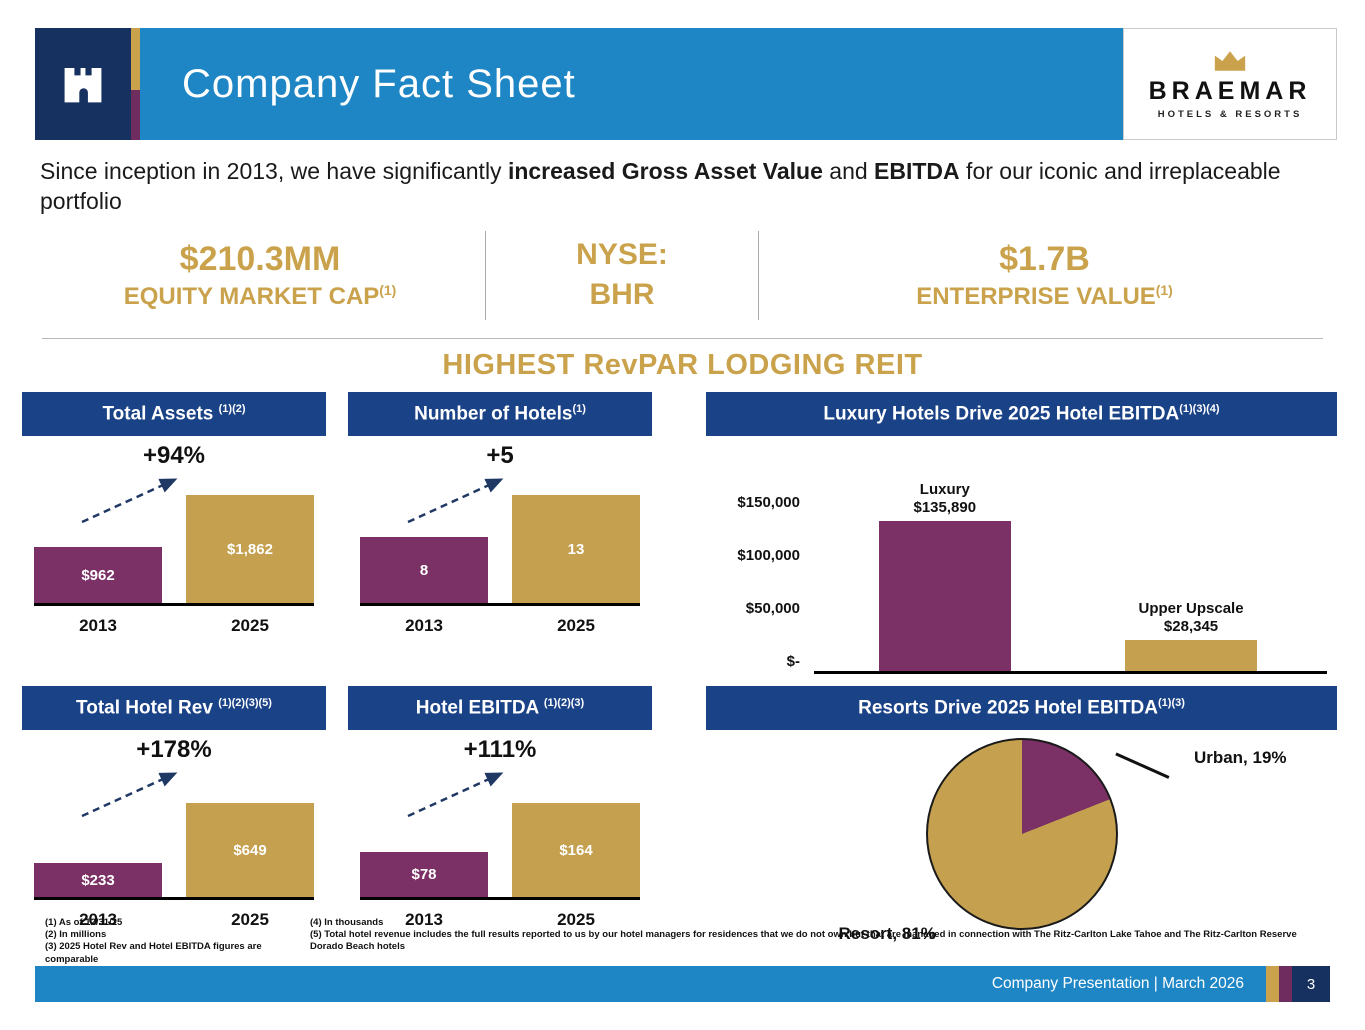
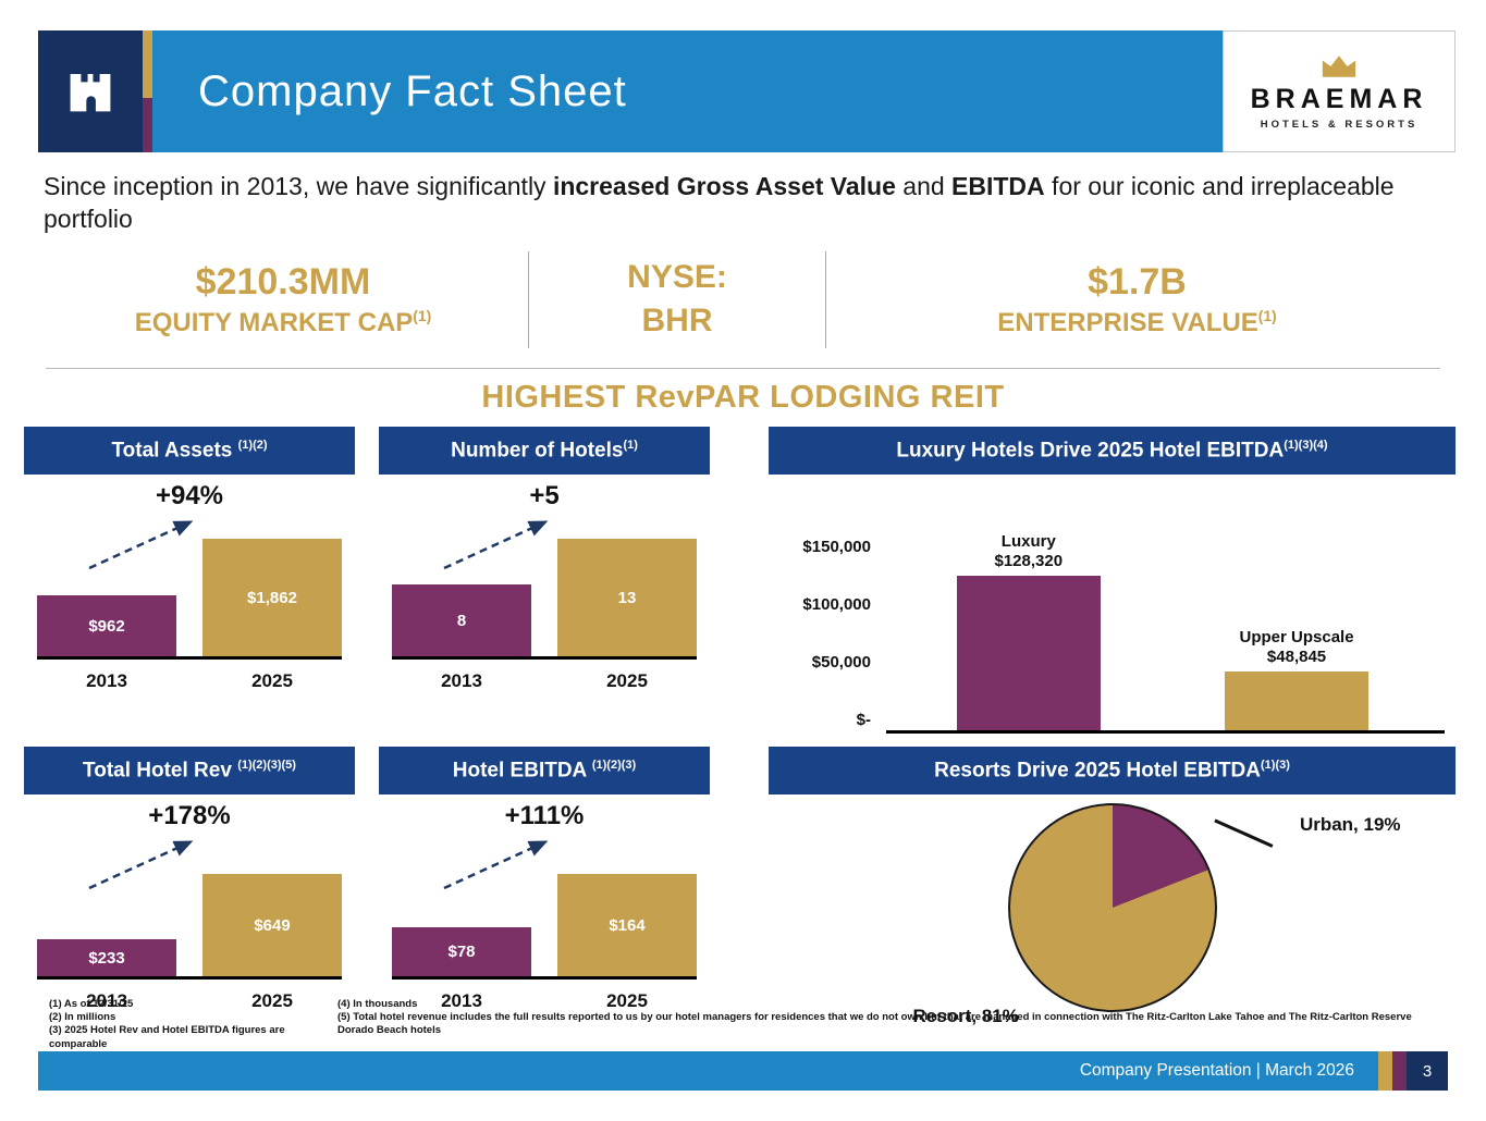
Luxury Hotels Drive 2025 Hotel EBITDA/Luxury: $135,890 -> $128,320
Luxury Hotels Drive 2025 Hotel EBITDA/Upper Upscale: $28,345 -> $48,845
